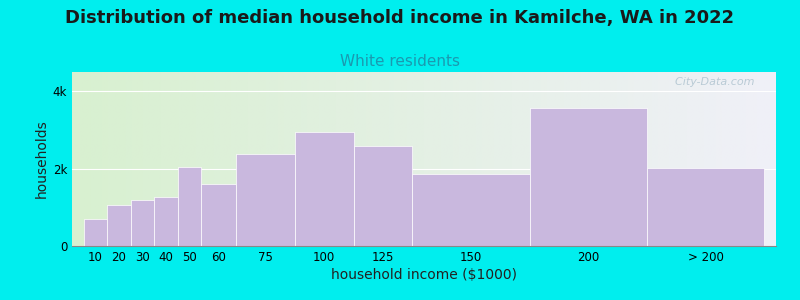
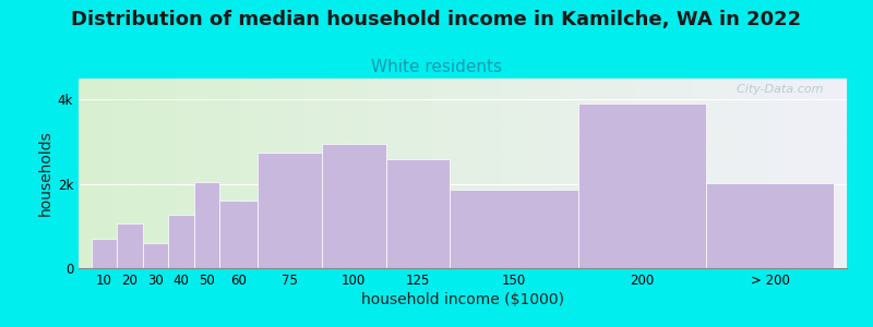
30: 1.20k -> 0.60k
75: 2.38k -> 2.75k
200: 3.58k -> 3.90k
